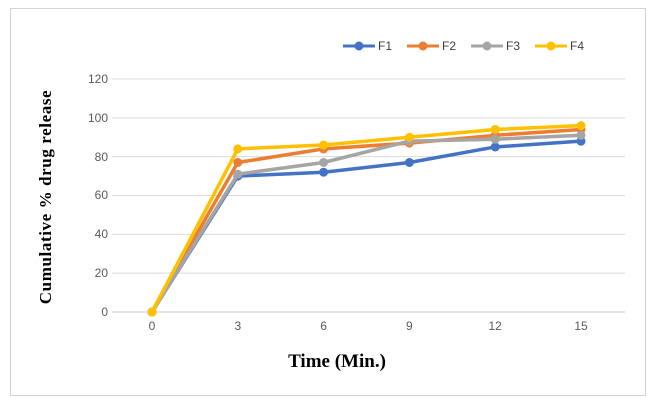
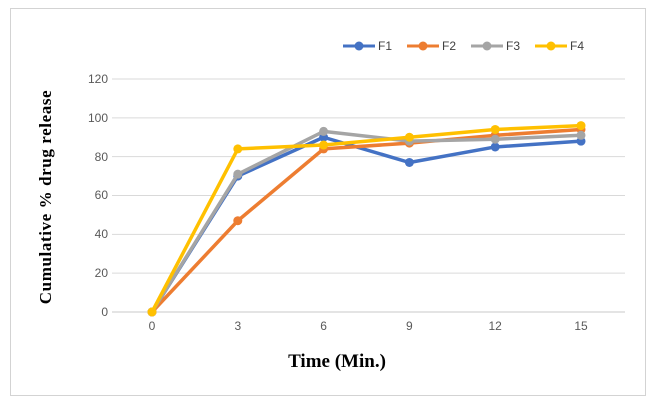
F2/3: 77 -> 47
F1/6: 72 -> 90
F3/6: 77 -> 93
